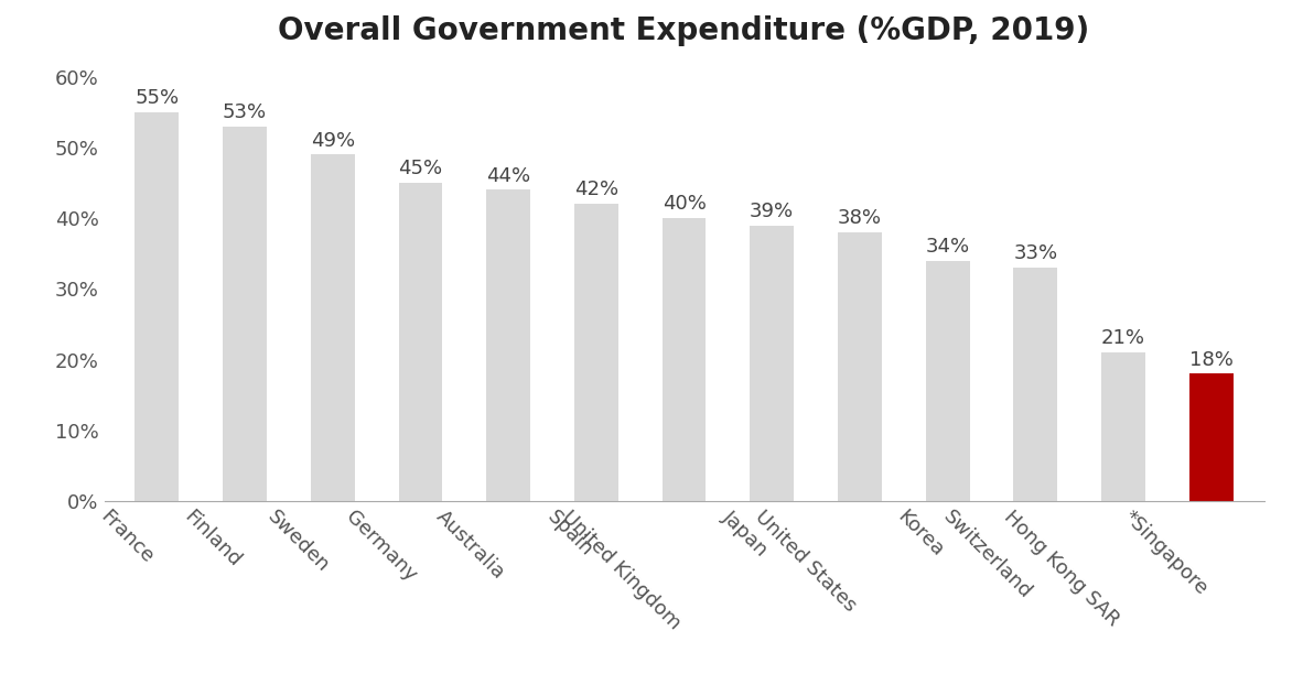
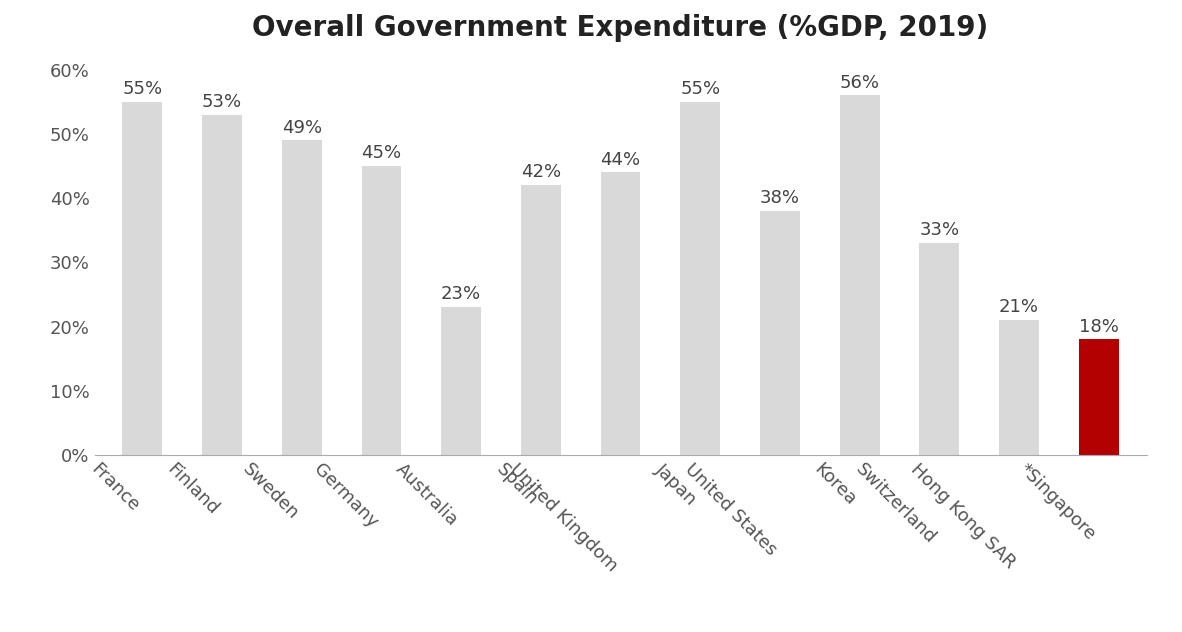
Australia: 44% -> 23%
United Kingdom: 40% -> 44%
Japan: 39% -> 55%
Korea: 34% -> 56%
